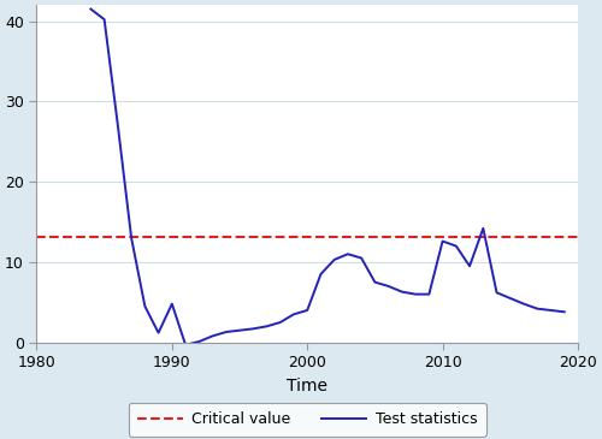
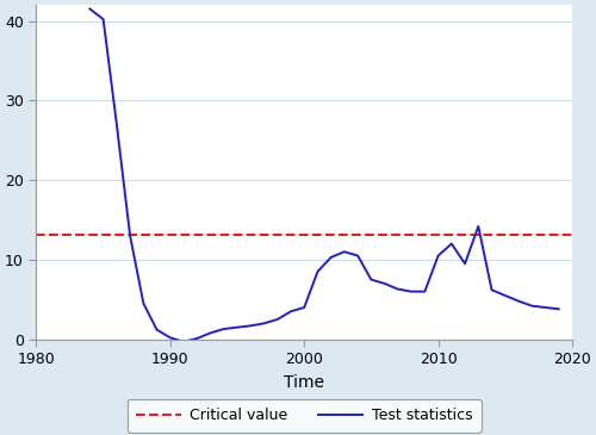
1990: 4.8 -> 0.2
2010: 12.6 -> 10.5
